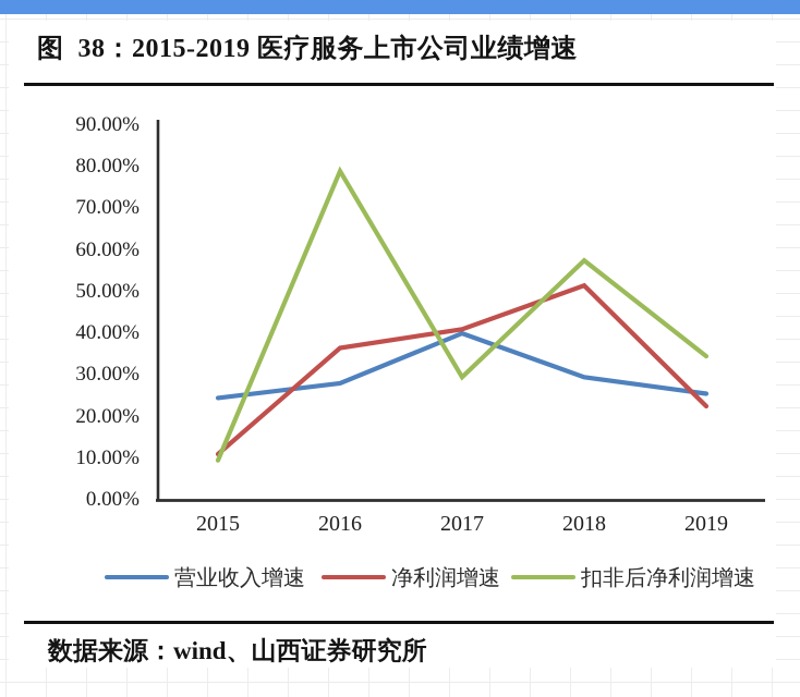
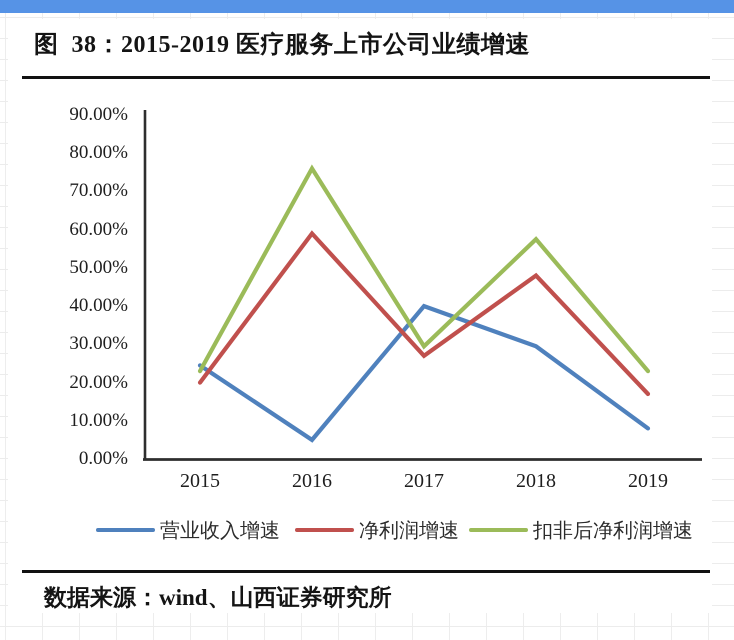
净利润增速/2015: 11% -> 20%
扣非后净利润增速/2015: 10% -> 23%
营业收入增速/2016: 28% -> 5%
净利润增速/2016: 36% -> 59%
扣非后净利润增速/2016: 79% -> 76%
净利润增速/2017: 41% -> 27%
净利润增速/2018: 52% -> 48%
营业收入增速/2019: 26% -> 8%
净利润增速/2019: 22% -> 17%
扣非后净利润增速/2019: 34% -> 23%
